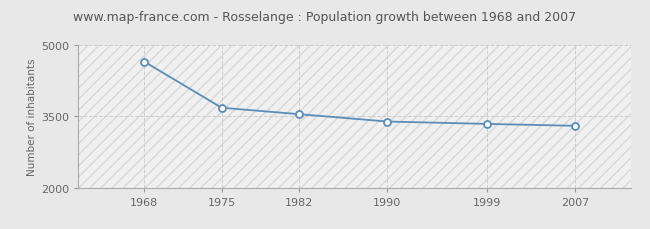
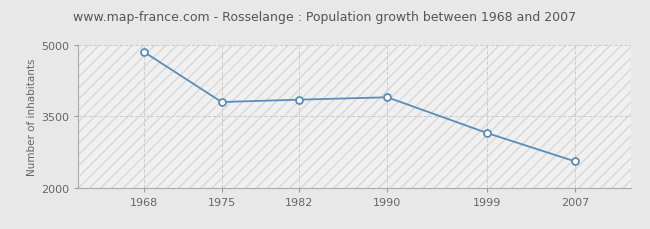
1968: 4650 -> 4850
1975: 3680 -> 3800
1982: 3540 -> 3850
1990: 3390 -> 3900
1999: 3340 -> 3150
2007: 3300 -> 2550
